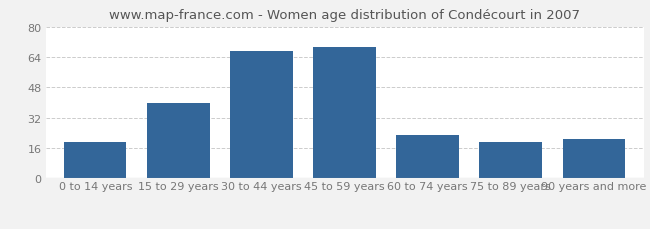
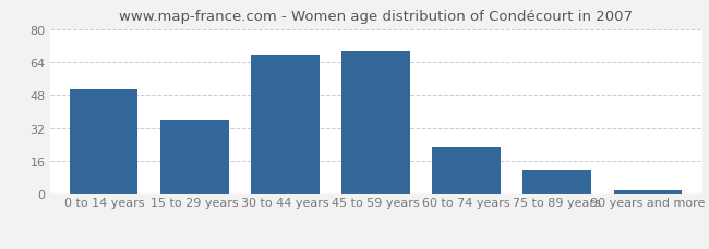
0 to 14 years: 19 -> 51
15 to 29 years: 40 -> 36
75 to 89 years: 19 -> 12
90 years and more: 21 -> 2
